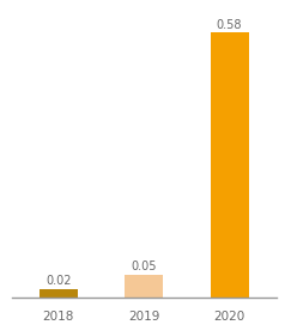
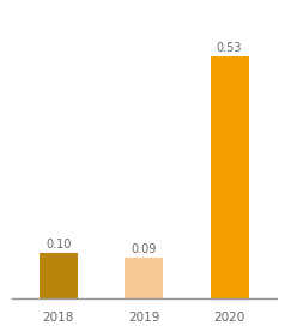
2018: 0.02 -> 0.10
2019: 0.05 -> 0.09
2020: 0.58 -> 0.53
